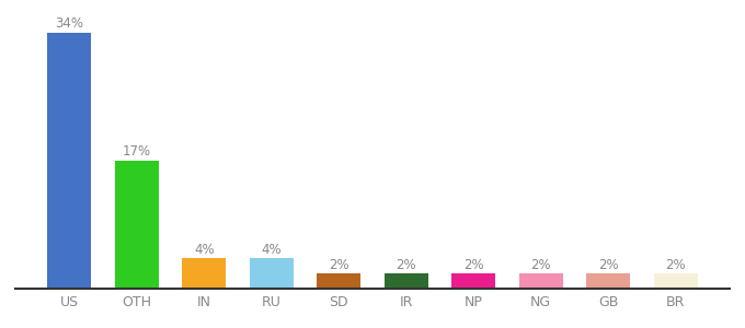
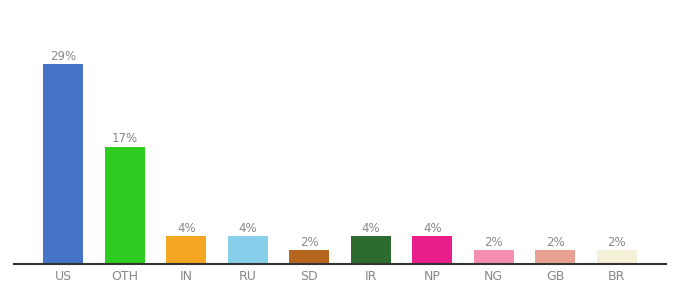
US: 34% -> 29%
IR: 2% -> 4%
NP: 2% -> 4%
